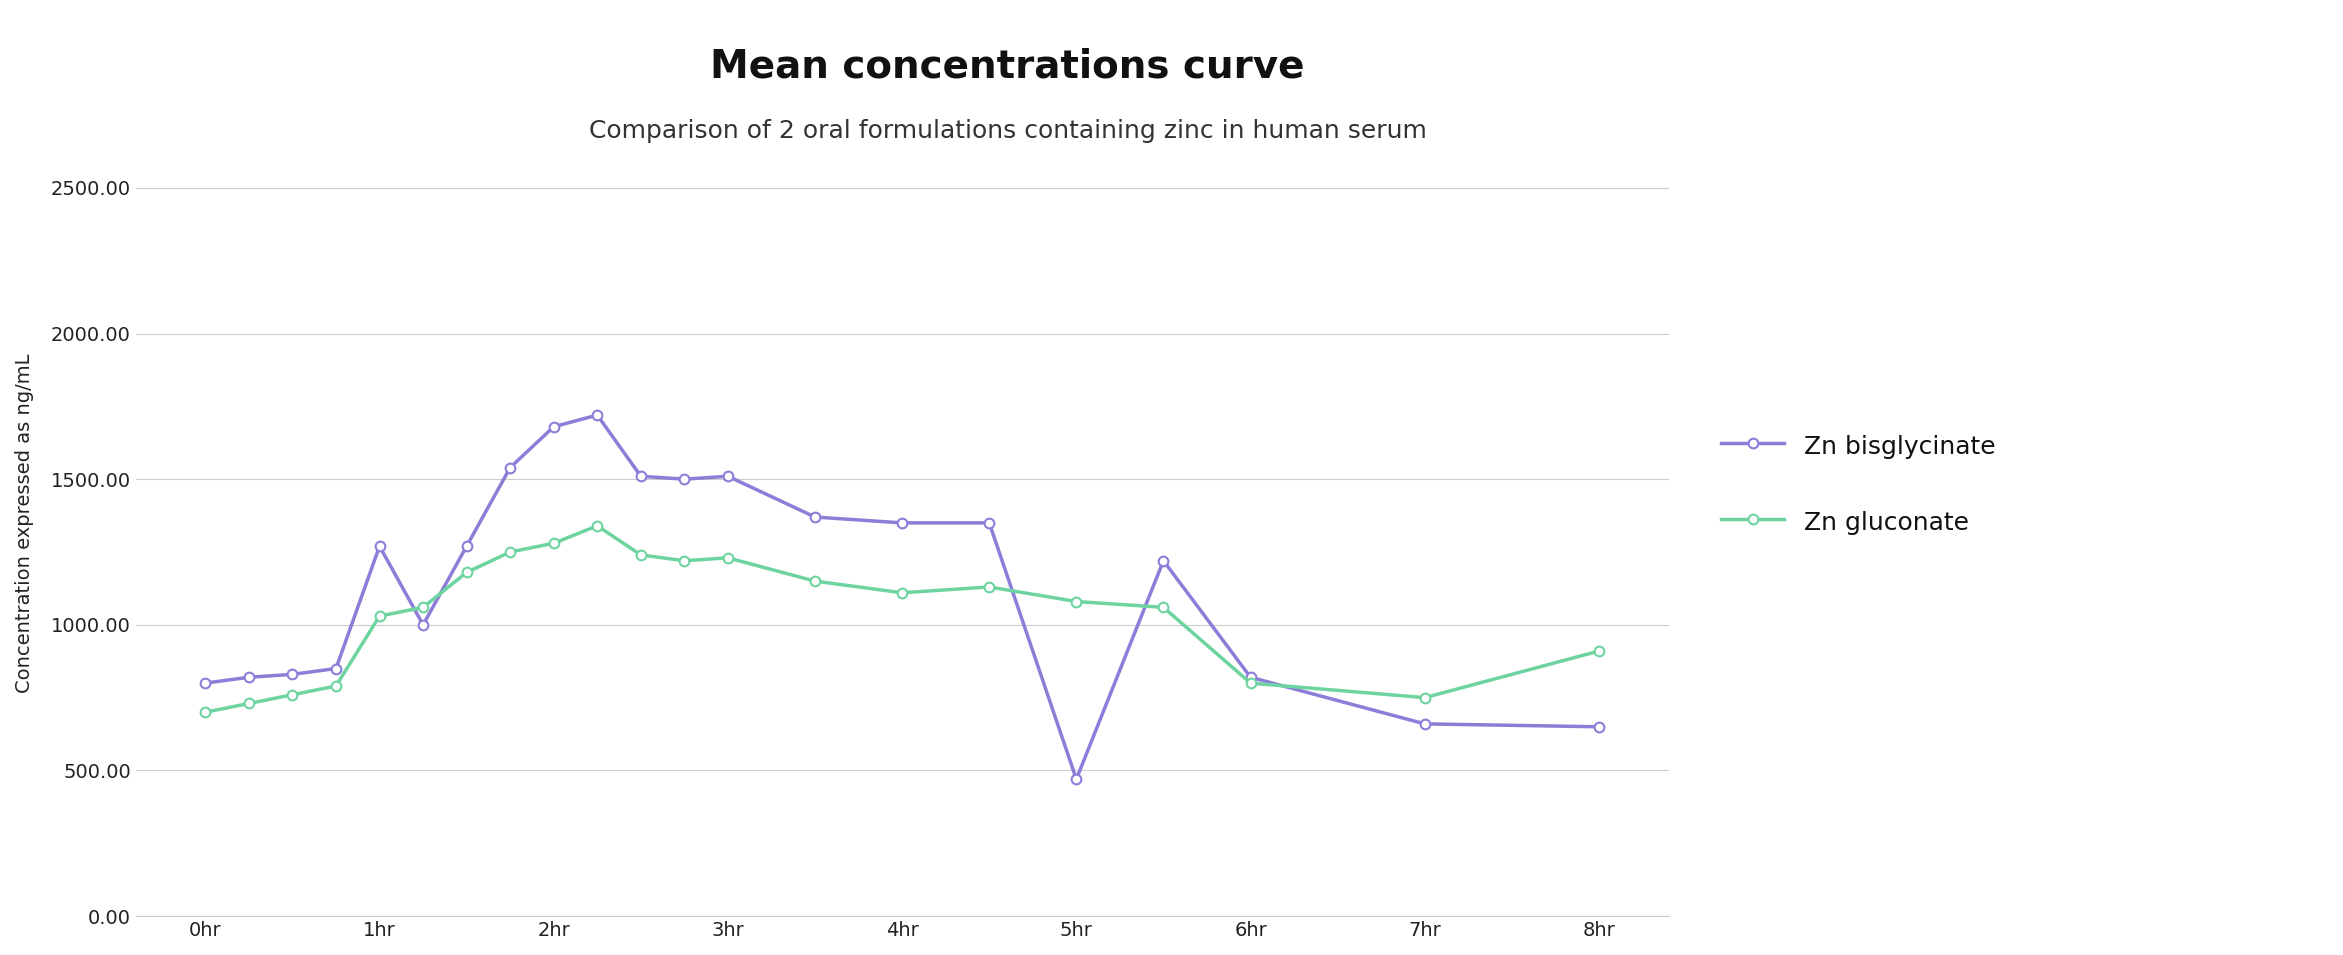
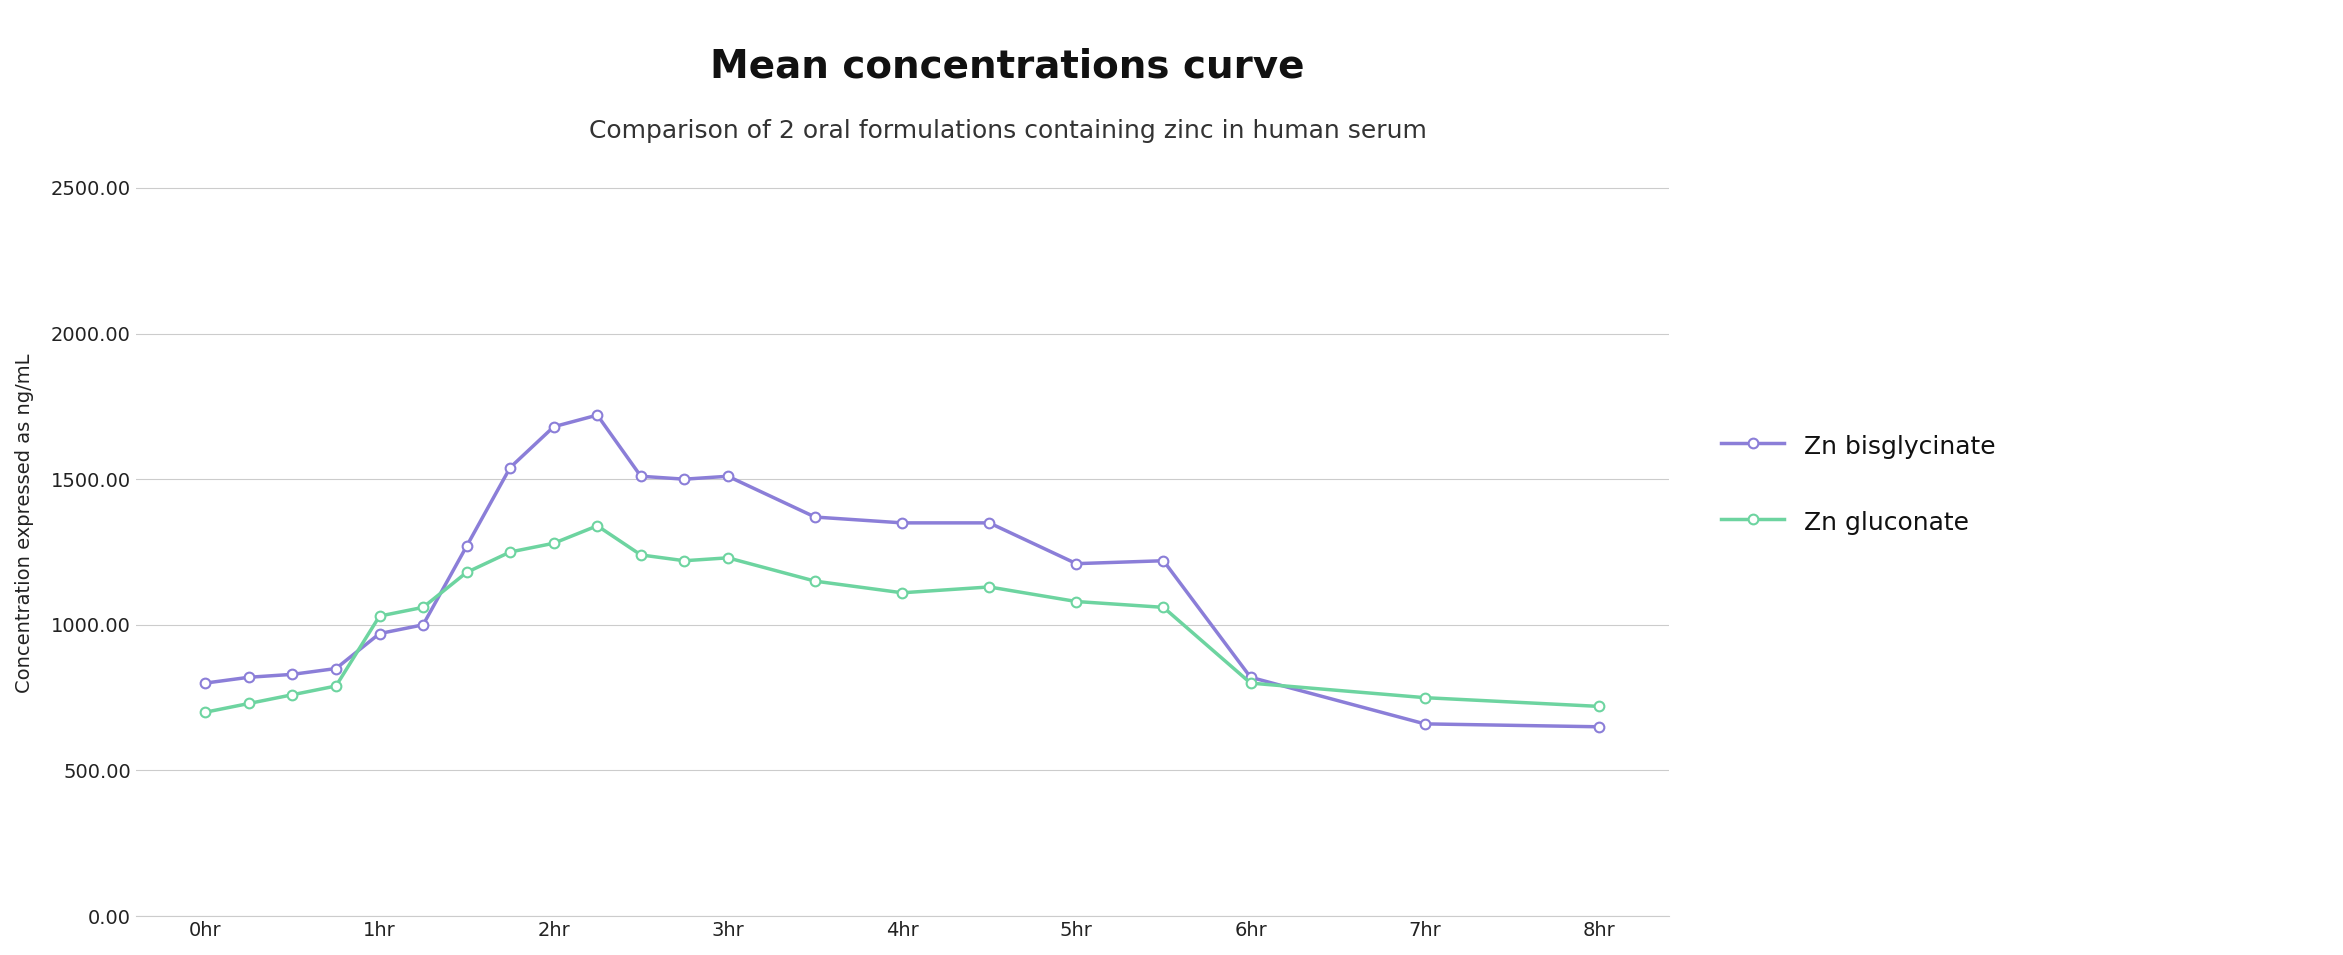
Zn bisglycinate/1hr: 1270 -> 970
Zn bisglycinate/5hr: 470 -> 1210
Zn gluconate/8hr: 910 -> 720
